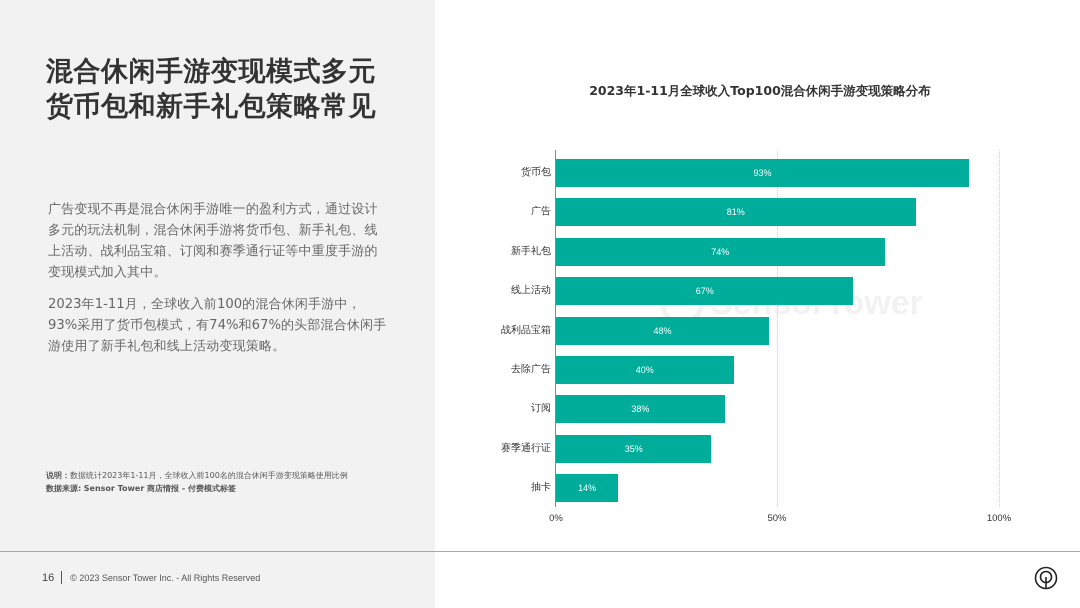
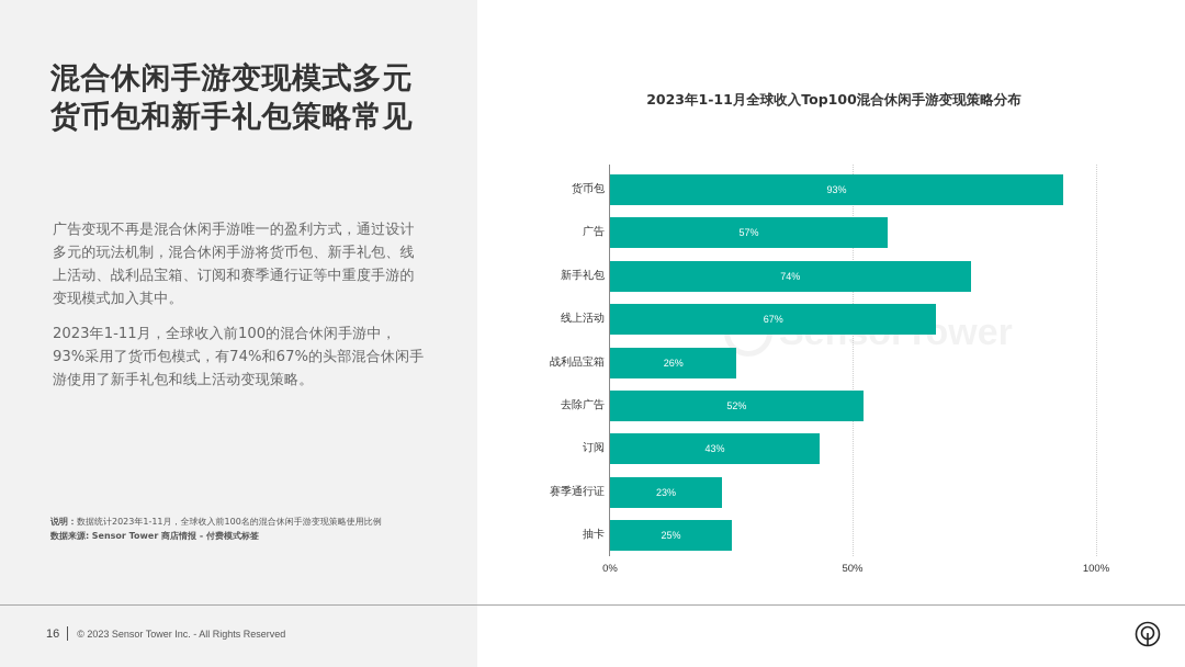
广告: 81% -> 57%
战利品宝箱: 48% -> 26%
去除广告: 40% -> 52%
订阅: 38% -> 43%
赛季通行证: 35% -> 23%
抽卡: 14% -> 25%
